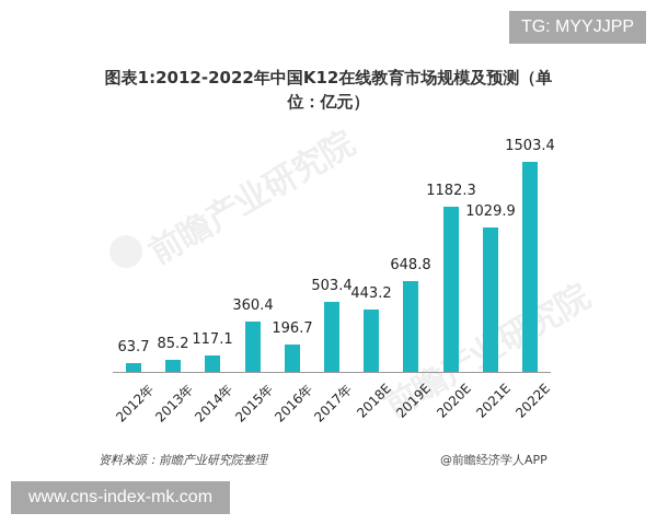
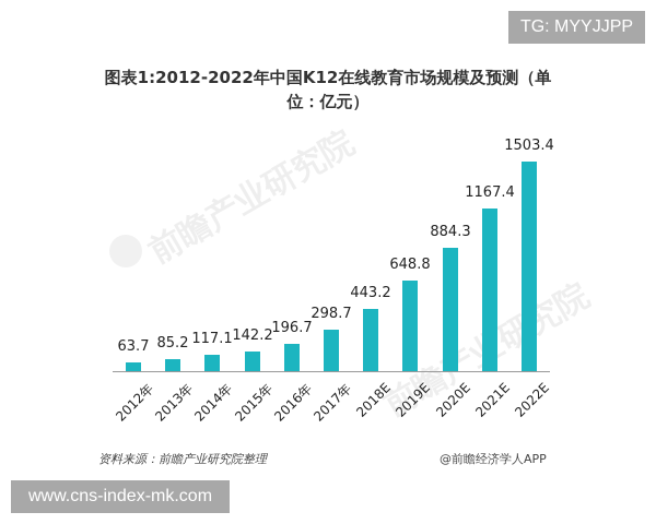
2015年: 360.4 -> 142.2
2017年: 503.4 -> 298.7
2020E: 1182.3 -> 884.3
2021E: 1029.9 -> 1167.4
